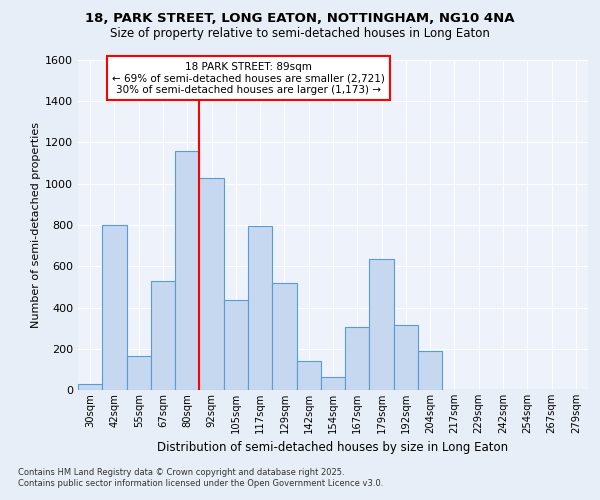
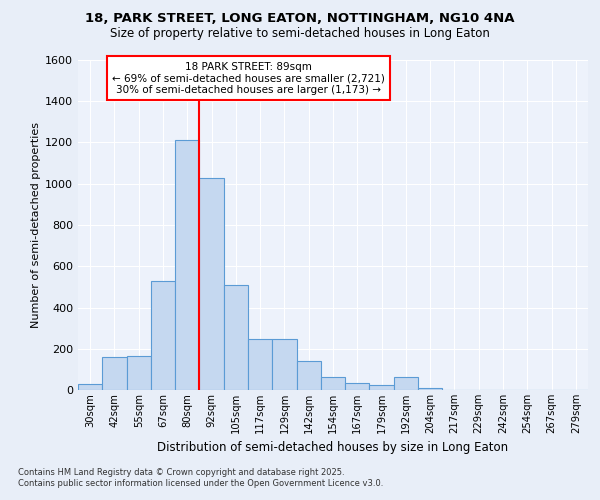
42sqm: 800 -> 160
80sqm: 1160 -> 1210
105sqm: 435 -> 510
117sqm: 795 -> 245
129sqm: 520 -> 245
167sqm: 305 -> 35
179sqm: 635 -> 25
192sqm: 315 -> 65
204sqm: 190 -> 8
